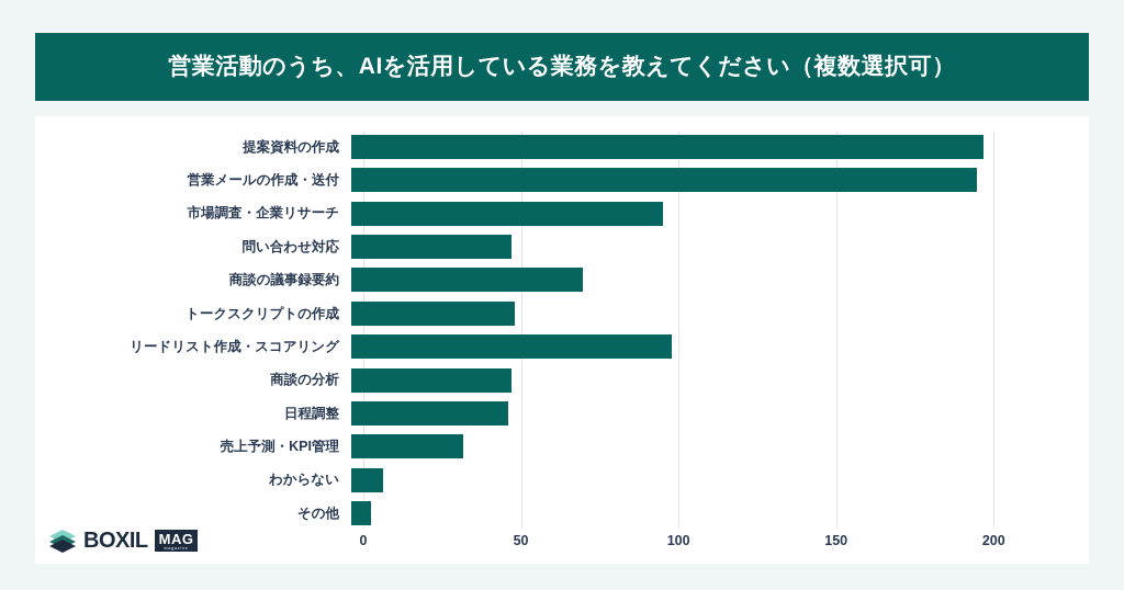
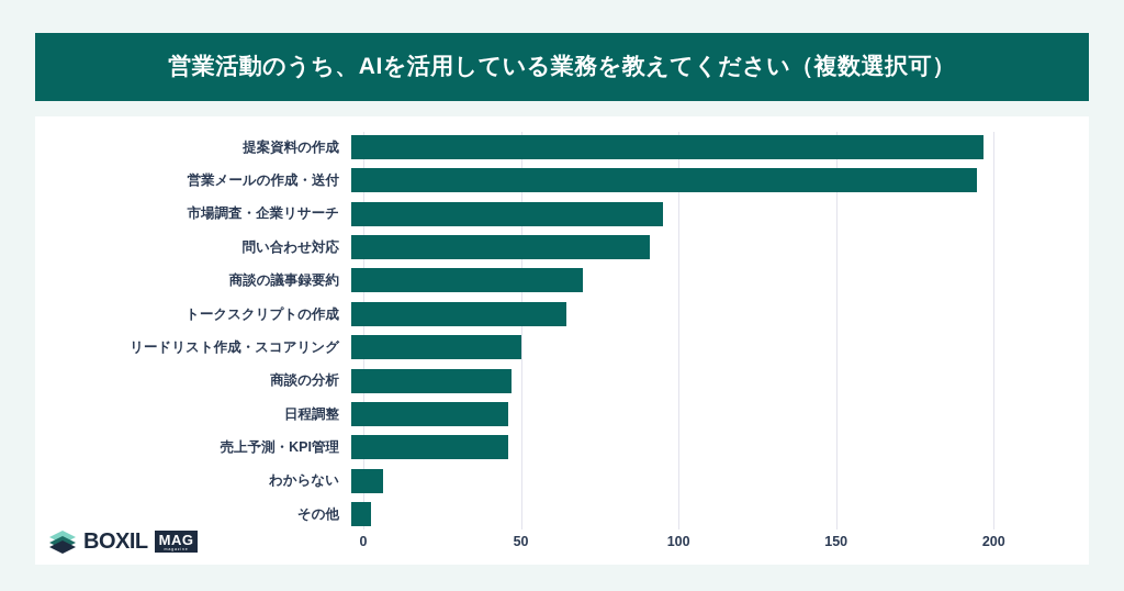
問い合わせ対応: 50 -> 93
トークスクリプトの作成: 51 -> 67
リードリスト作成・スコアリング: 100 -> 53
売上予測・KPI管理: 35 -> 49
